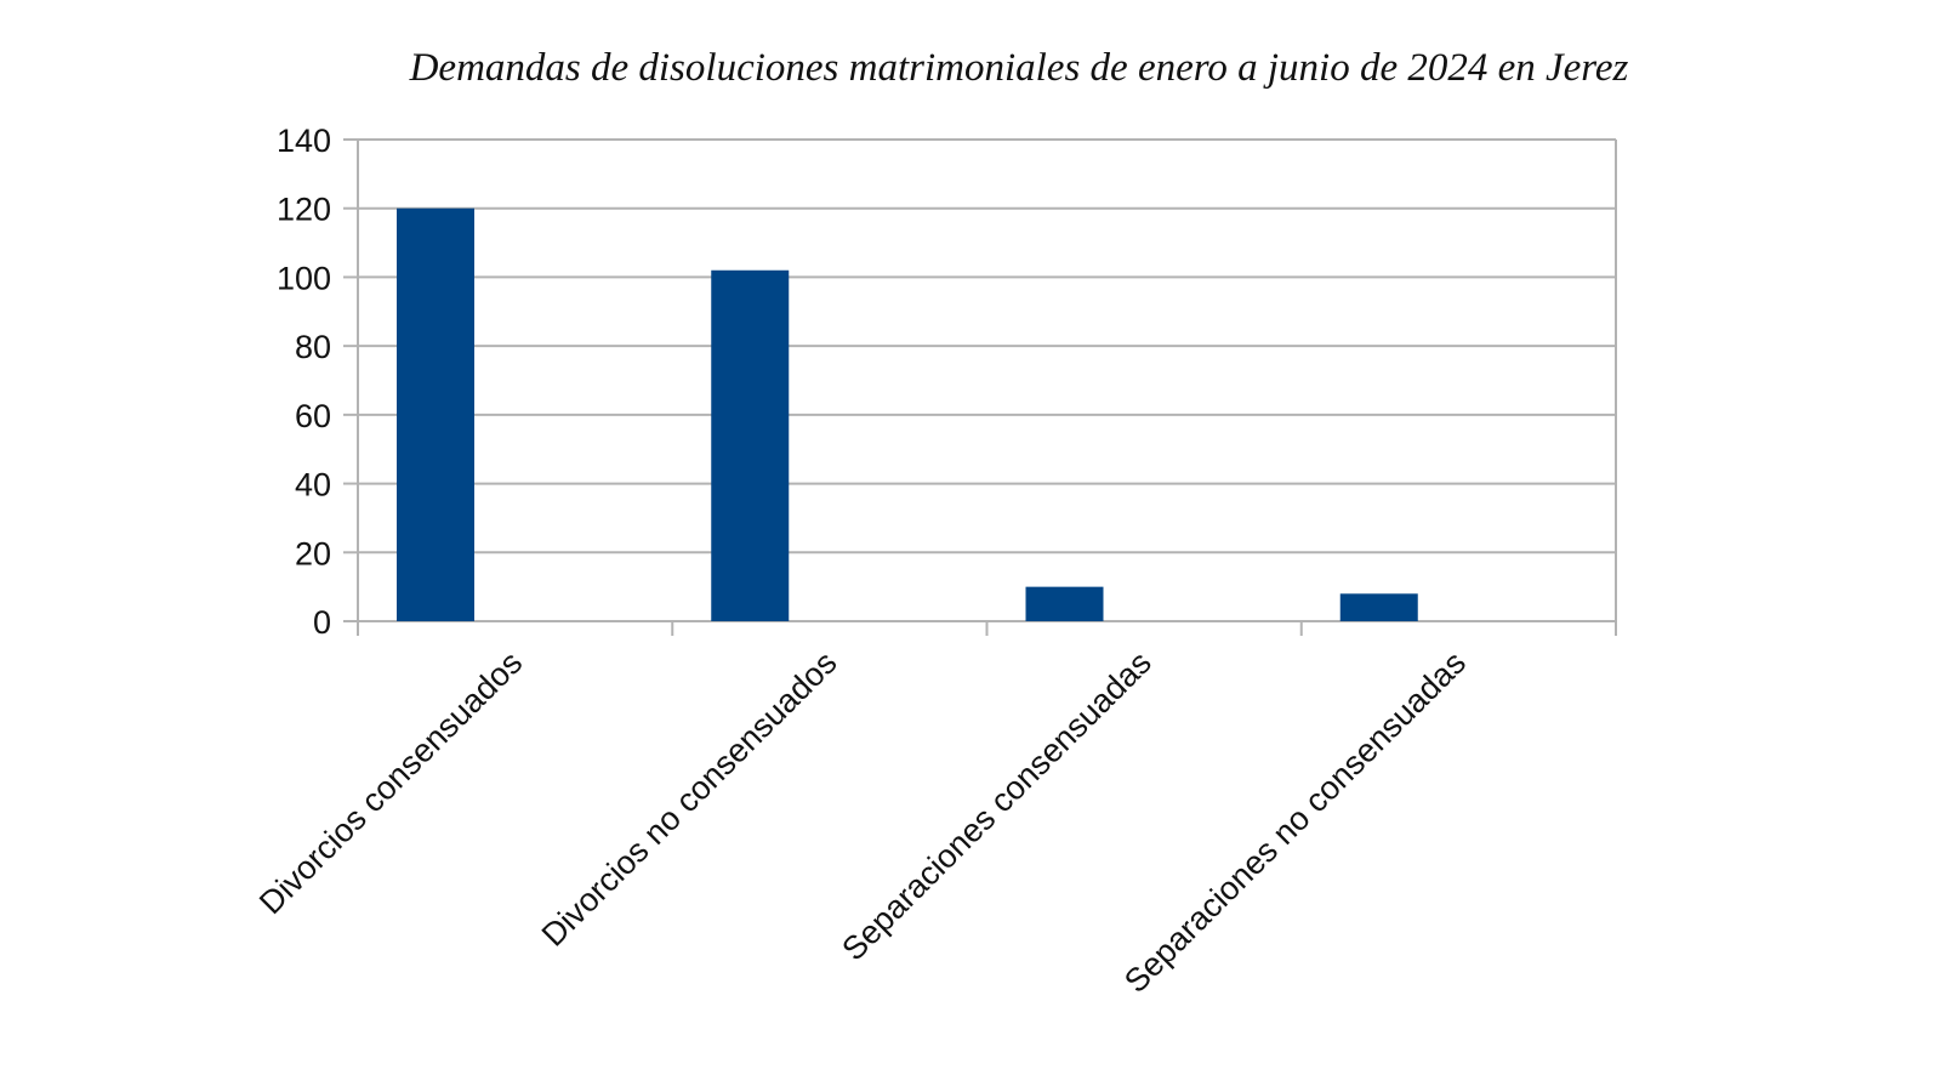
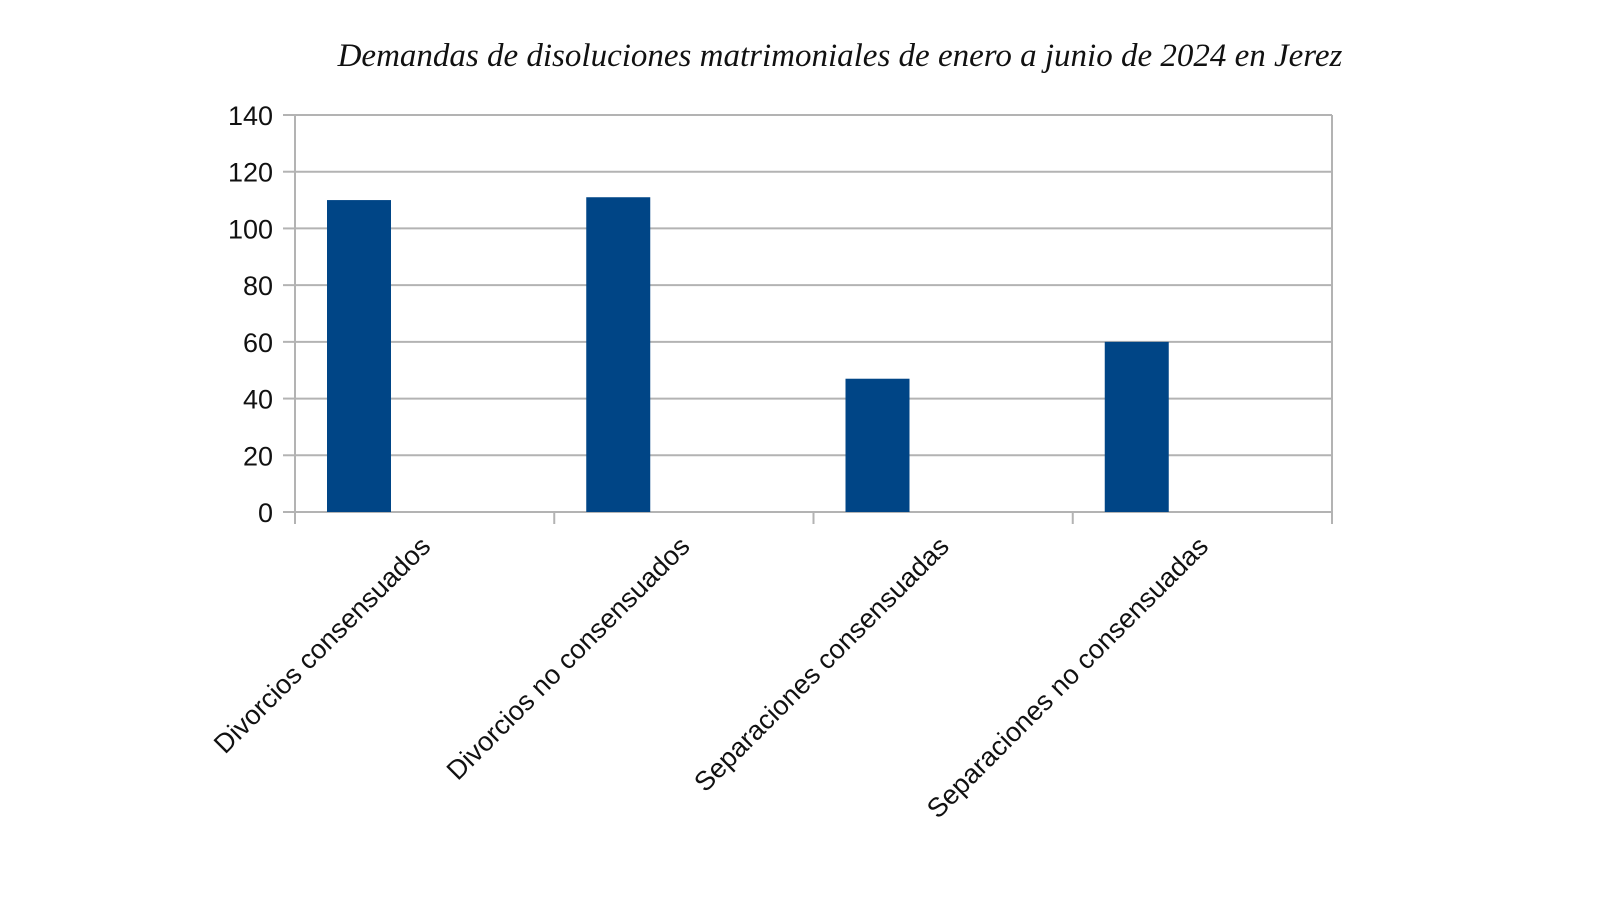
Divorcios consensuados: 120 -> 110
Divorcios no consensuados: 102 -> 111
Separaciones consensuadas: 10 -> 47
Separaciones no consensuadas: 8 -> 60
